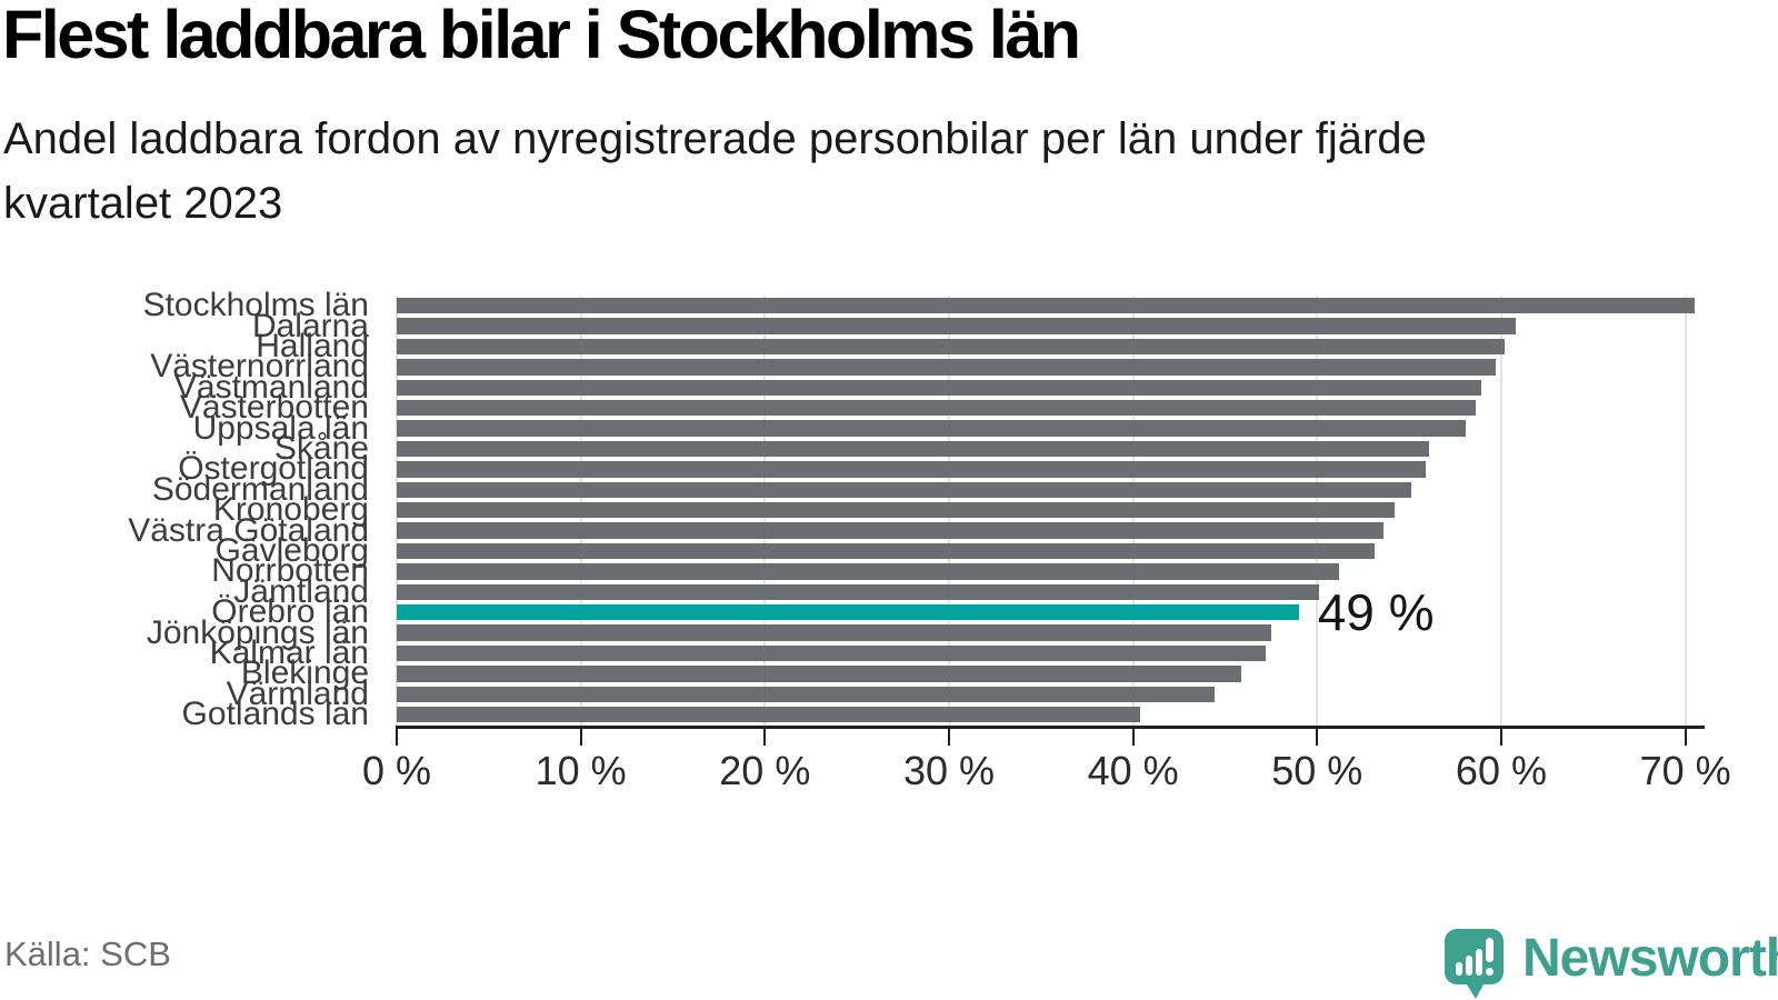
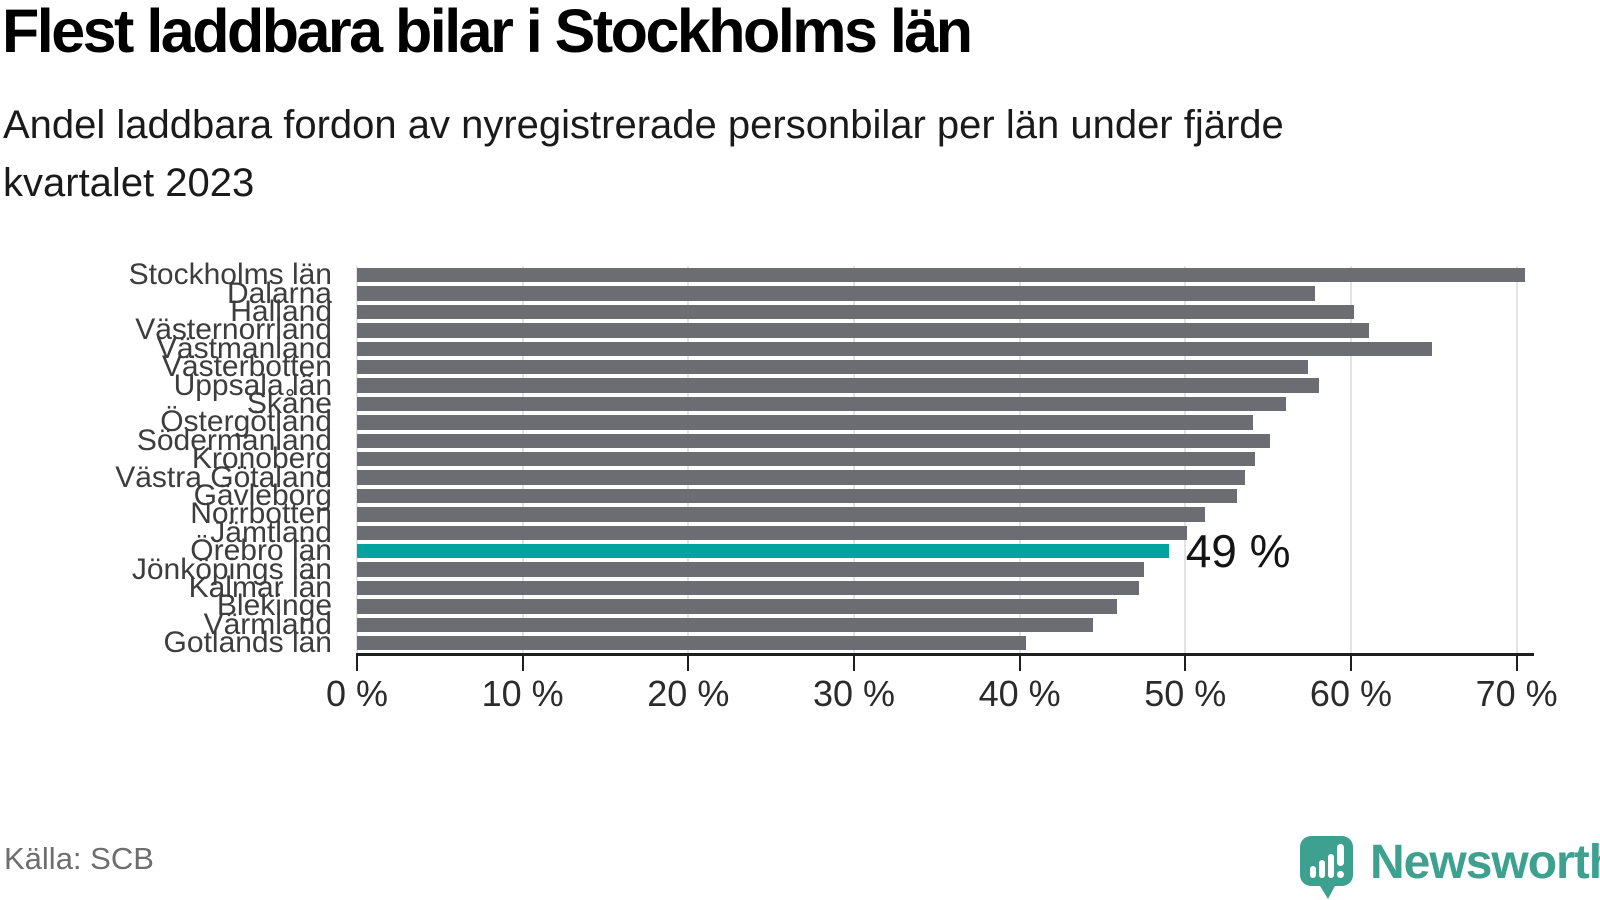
Dalarna: 60.8% -> 57.8%
Västernorrland: 59.7% -> 61.1%
Västmanland: 58.9% -> 64.9%
Västerbotten: 58.6% -> 57.4%
Östergötland: 55.9% -> 54.1%
